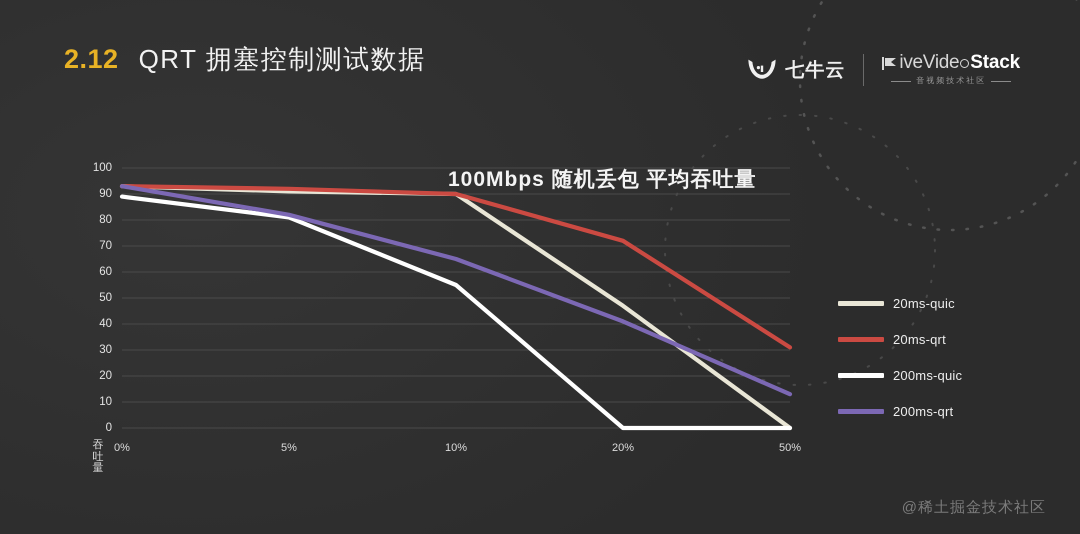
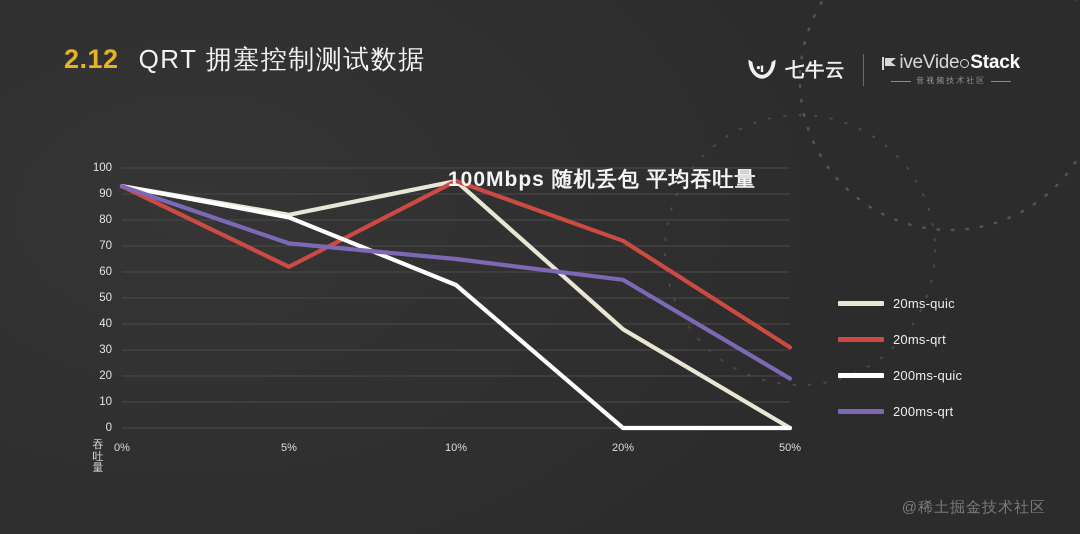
200ms-quic/0%: 89 -> 93
20ms-quic/5%: 91 -> 82
20ms-qrt/5%: 92 -> 62
200ms-qrt/5%: 82 -> 71
20ms-quic/10%: 90 -> 95
20ms-qrt/10%: 90 -> 95
20ms-quic/20%: 47 -> 38
200ms-qrt/20%: 41 -> 57
200ms-qrt/50%: 13 -> 19
